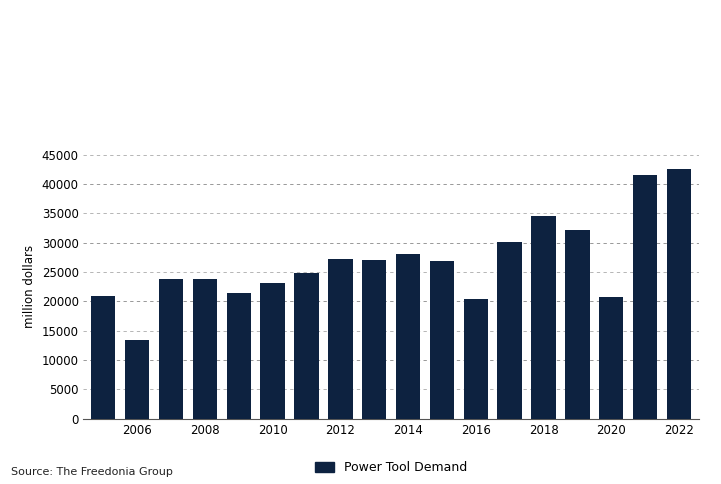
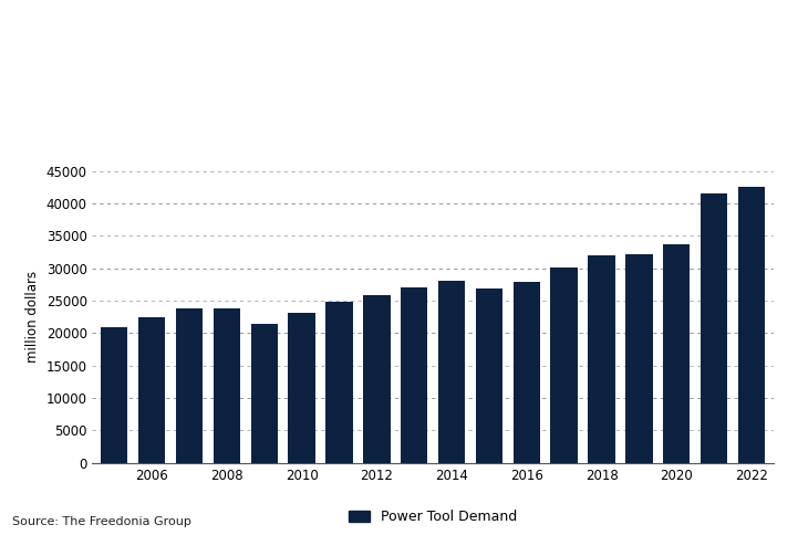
2006: 13400 -> 22400
2012: 27200 -> 25800
2016: 20400 -> 28000
2018: 34600 -> 32000
2020: 20800 -> 33800
